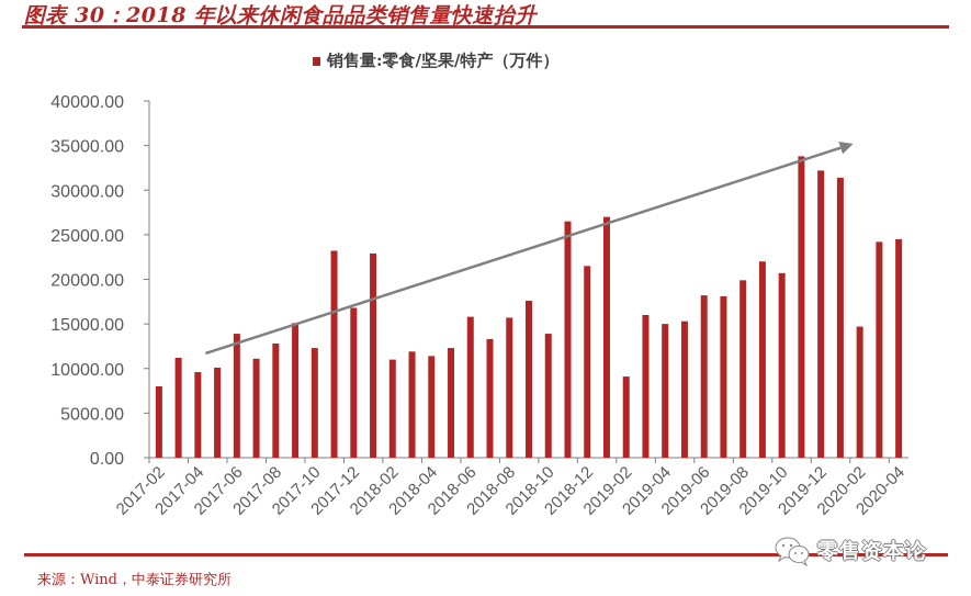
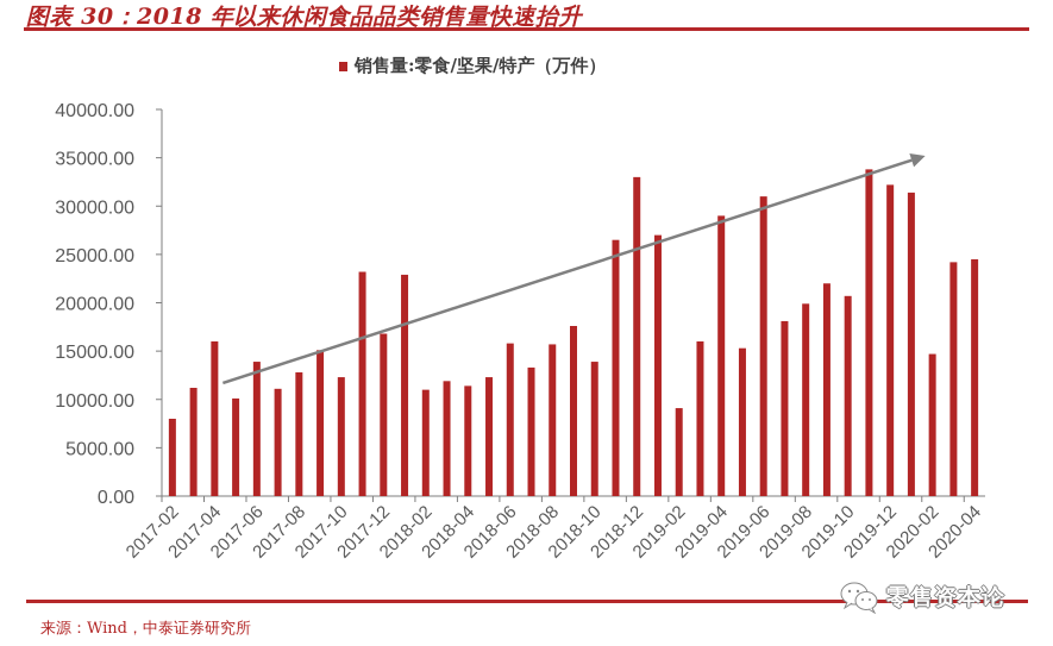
2017-04: 10000 -> 16000
2018-12: 22000 -> 33000
2019-04: 15000 -> 29000
2019-06: 18000 -> 31000
